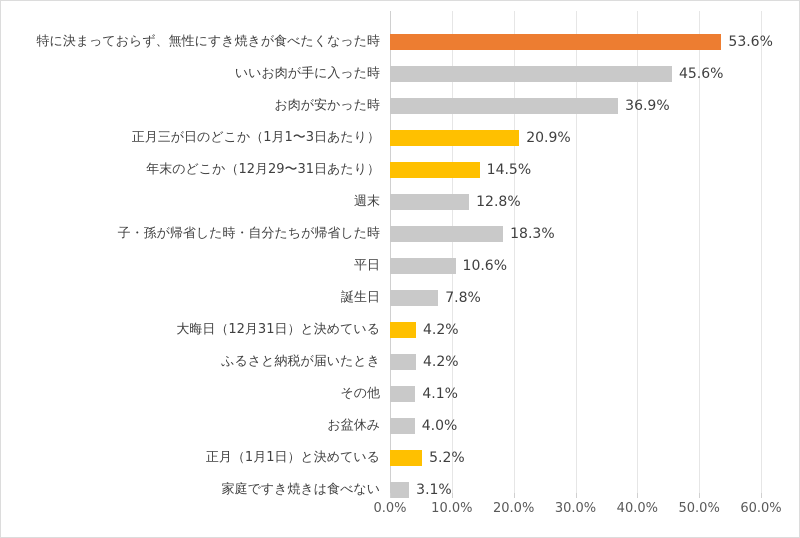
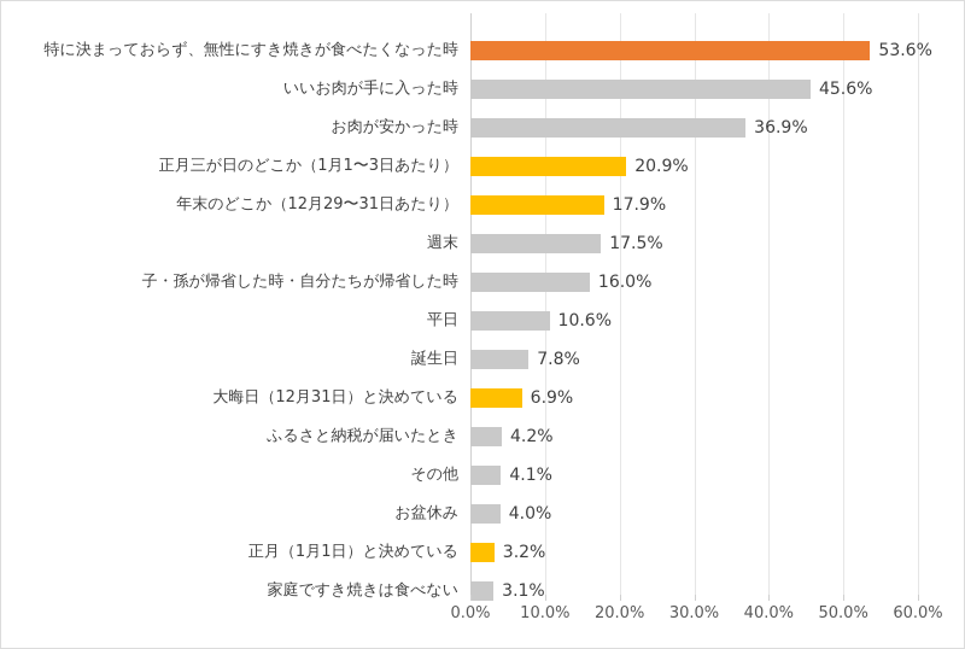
年末のどこか（12月29〜31日あたり）: 14.5% -> 17.9%
週末: 12.8% -> 17.5%
子・孫が帰省した時・自分たちが帰省した時: 18.3% -> 16.0%
大晦日（12月31日）と決めている: 4.2% -> 6.9%
正月（1月1日）と決めている: 5.2% -> 3.2%
